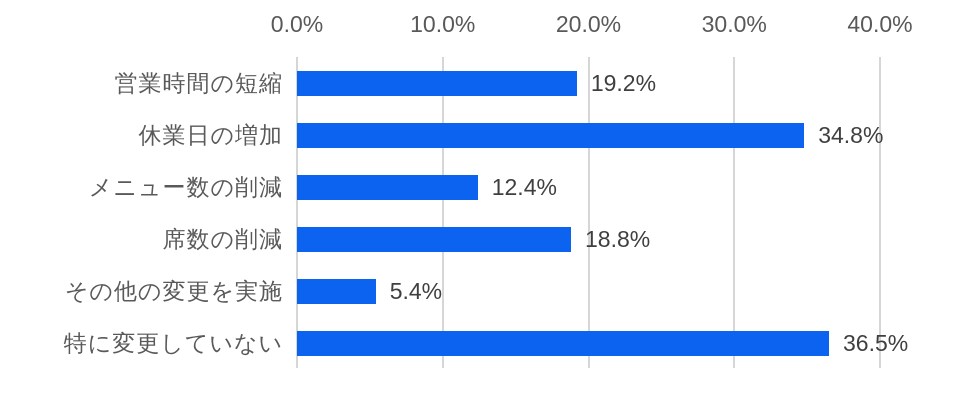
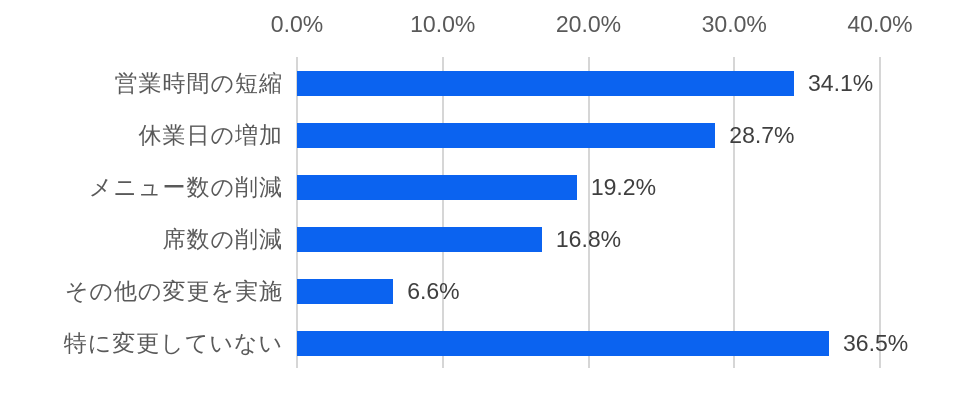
営業時間の短縮: 19.2% -> 34.1%
休業日の増加: 34.8% -> 28.7%
メニュー数の削減: 12.4% -> 19.2%
席数の削減: 18.8% -> 16.8%
その他の変更を実施: 5.4% -> 6.6%
